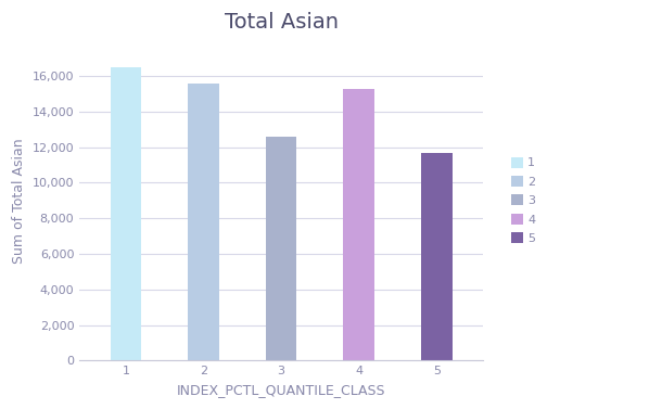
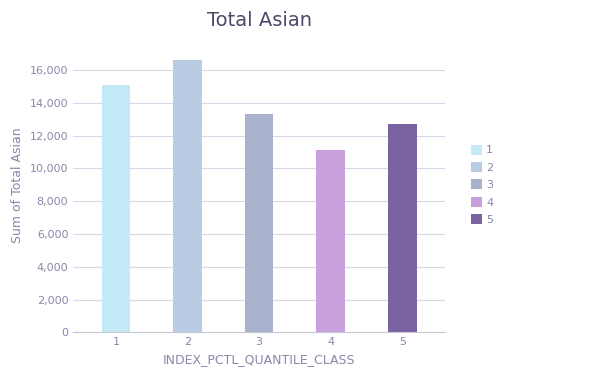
1: 16,500 -> 15,100
2: 15,600 -> 16,600
3: 12,600 -> 13,300
4: 15,300 -> 11,100
5: 11,700 -> 12,700
